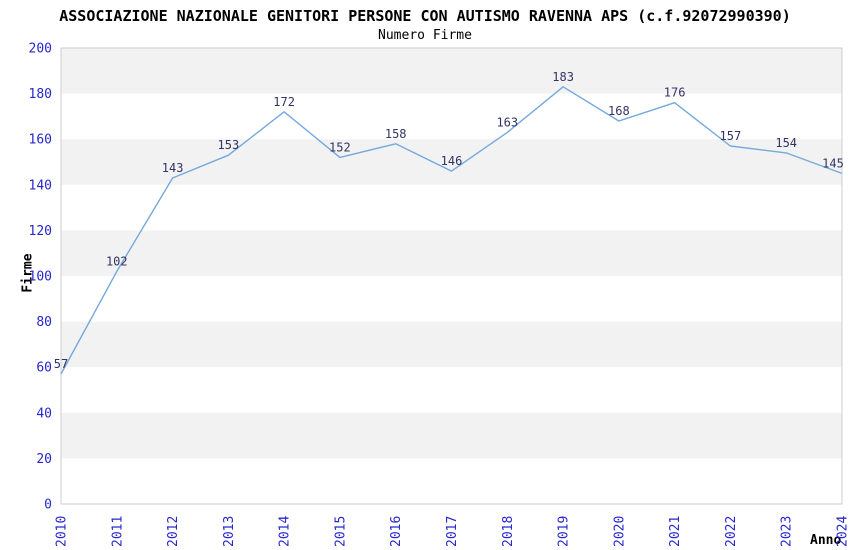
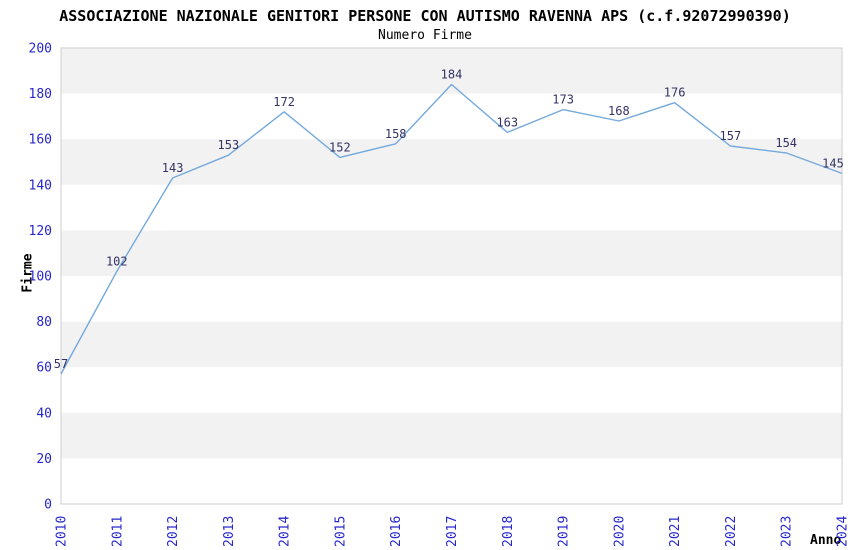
2017: 146 -> 184
2019: 183 -> 173
